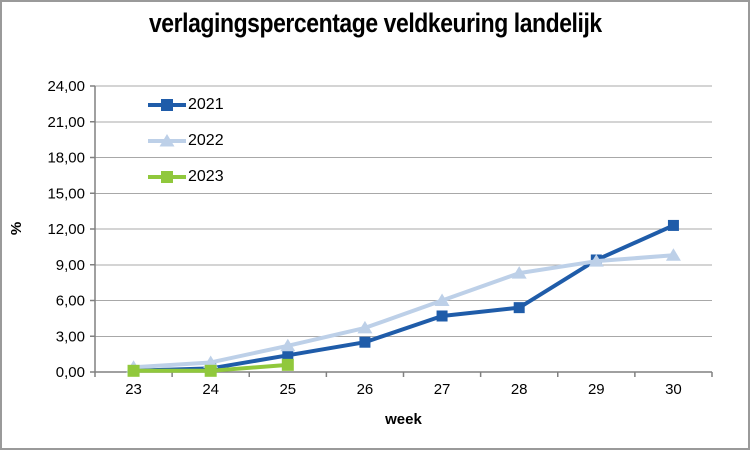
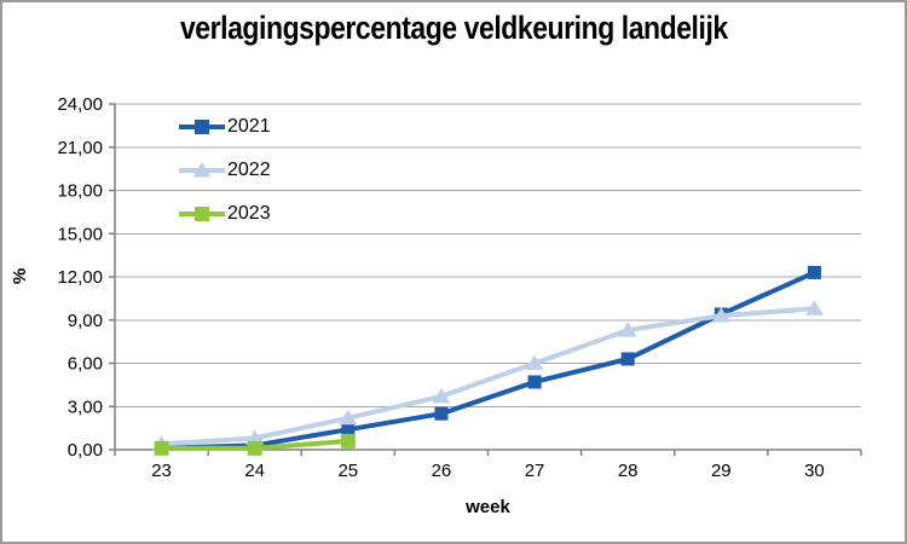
2021/28: 5,4 -> 6,3
